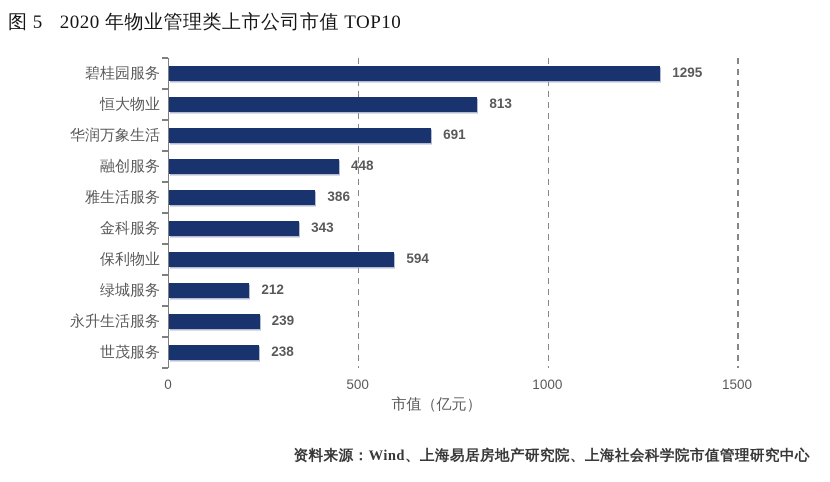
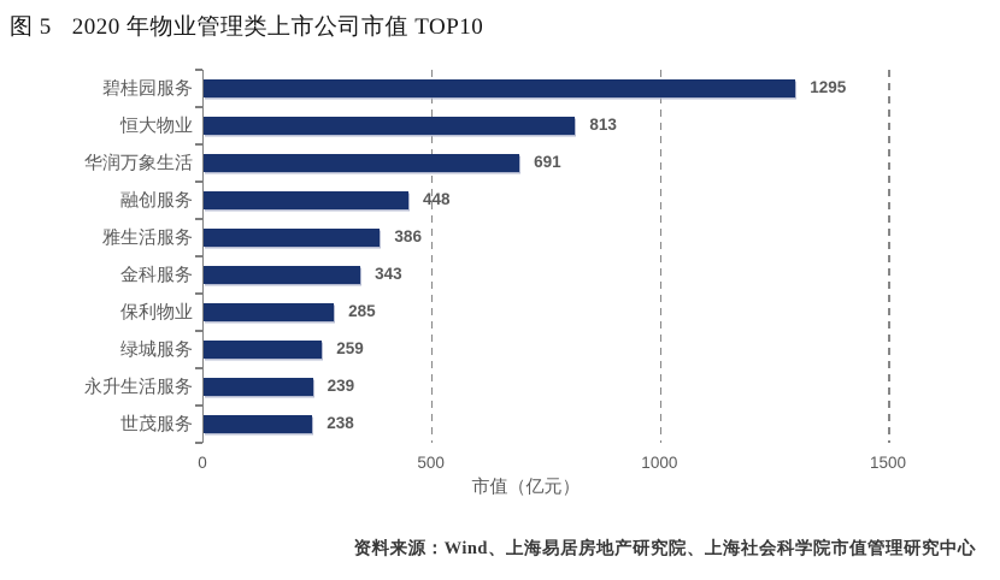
保利物业: 594 -> 285
绿城服务: 212 -> 259
